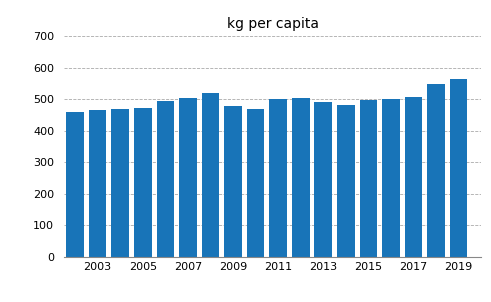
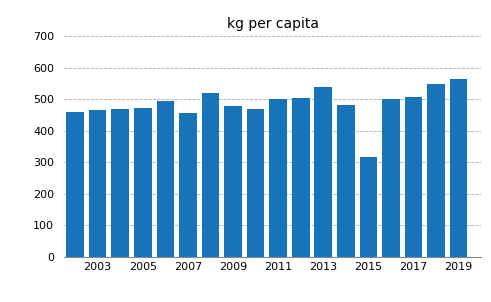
2007: 505 -> 455
2013: 491 -> 540
2015: 499 -> 315
